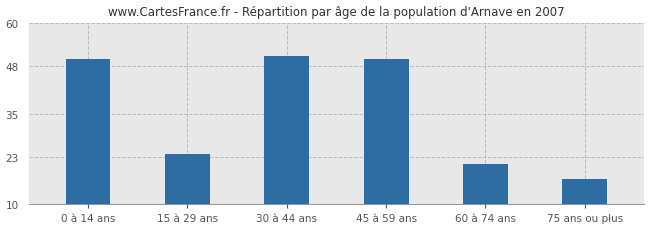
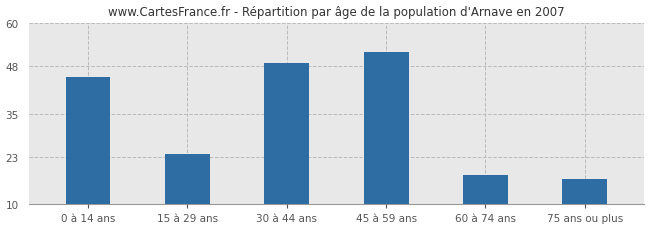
0 à 14 ans: 50 -> 45
30 à 44 ans: 51 -> 49
45 à 59 ans: 50 -> 52
60 à 74 ans: 21 -> 18
